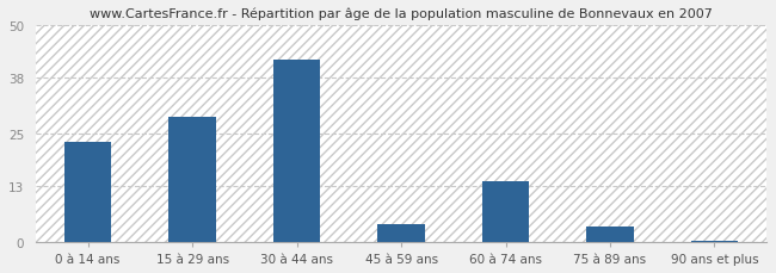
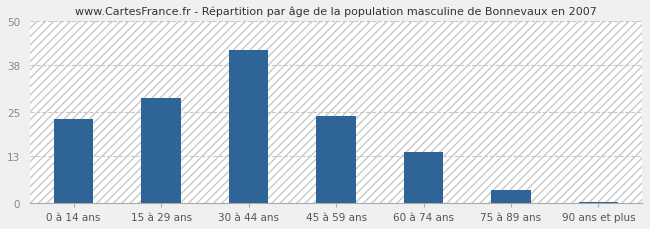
45 à 59 ans: 4.0 -> 24.0
